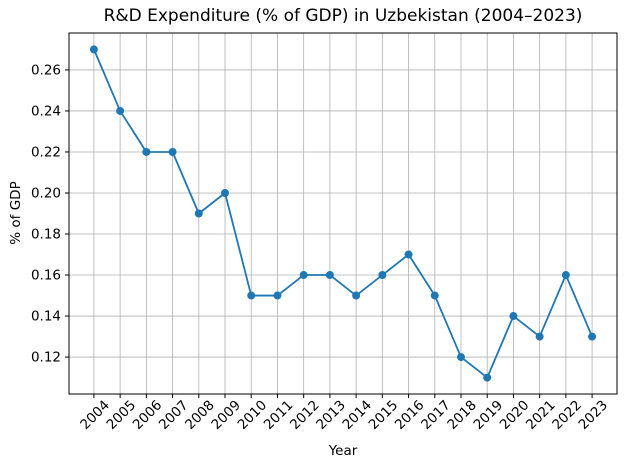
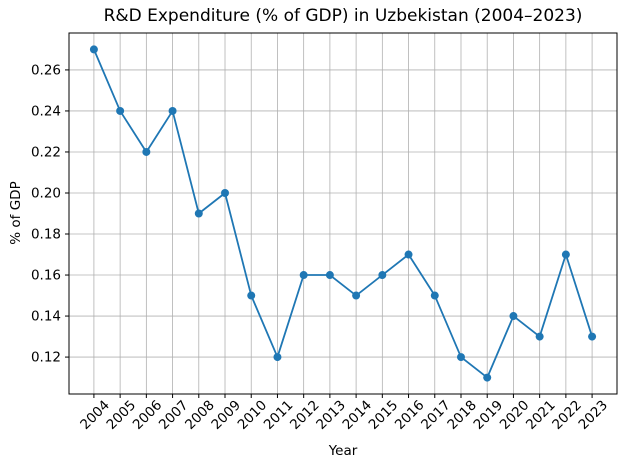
2007: 0.22 -> 0.24
2011: 0.15 -> 0.12
2022: 0.16 -> 0.17
